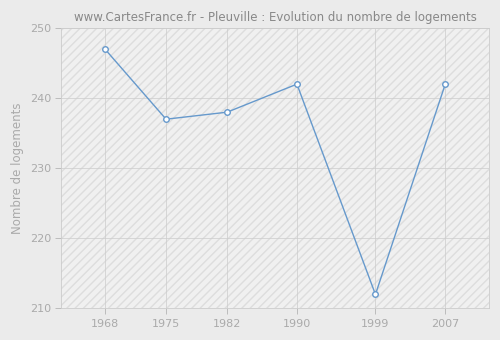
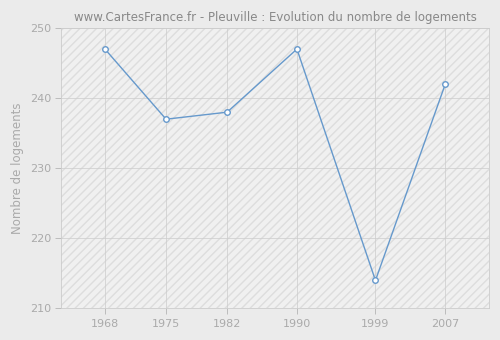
1990: 242 -> 247
1999: 212 -> 214
